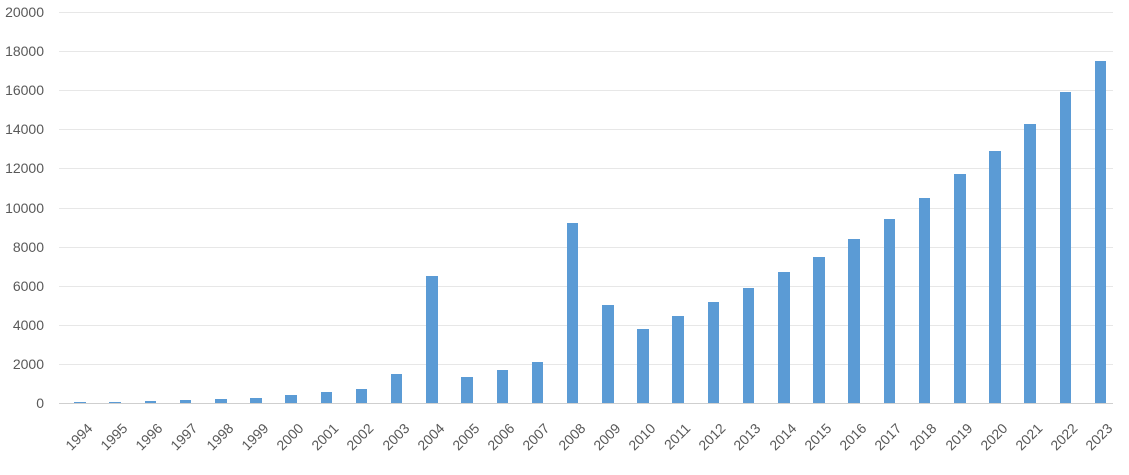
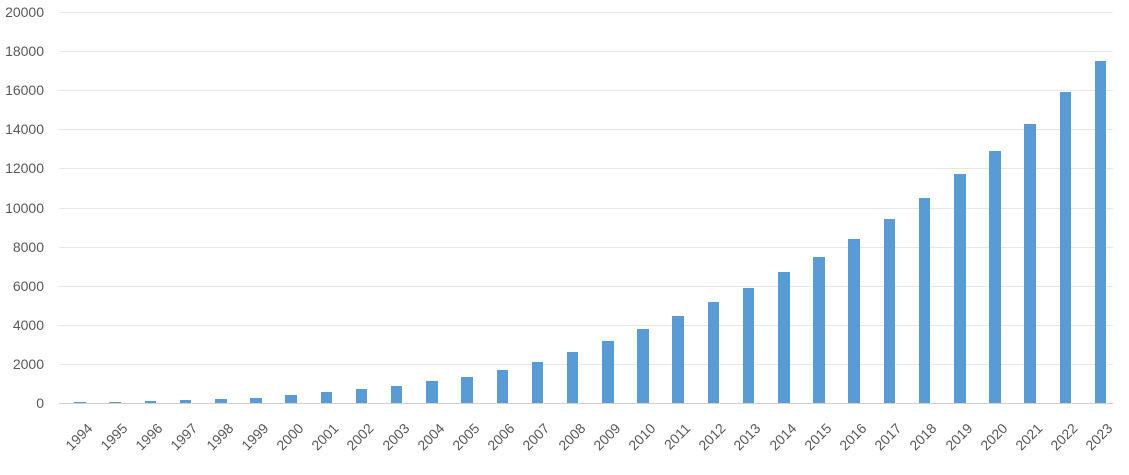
2003: 1500 -> 900
2004: 6500 -> 1100
2008: 9200 -> 2600
2009: 5000 -> 3200
